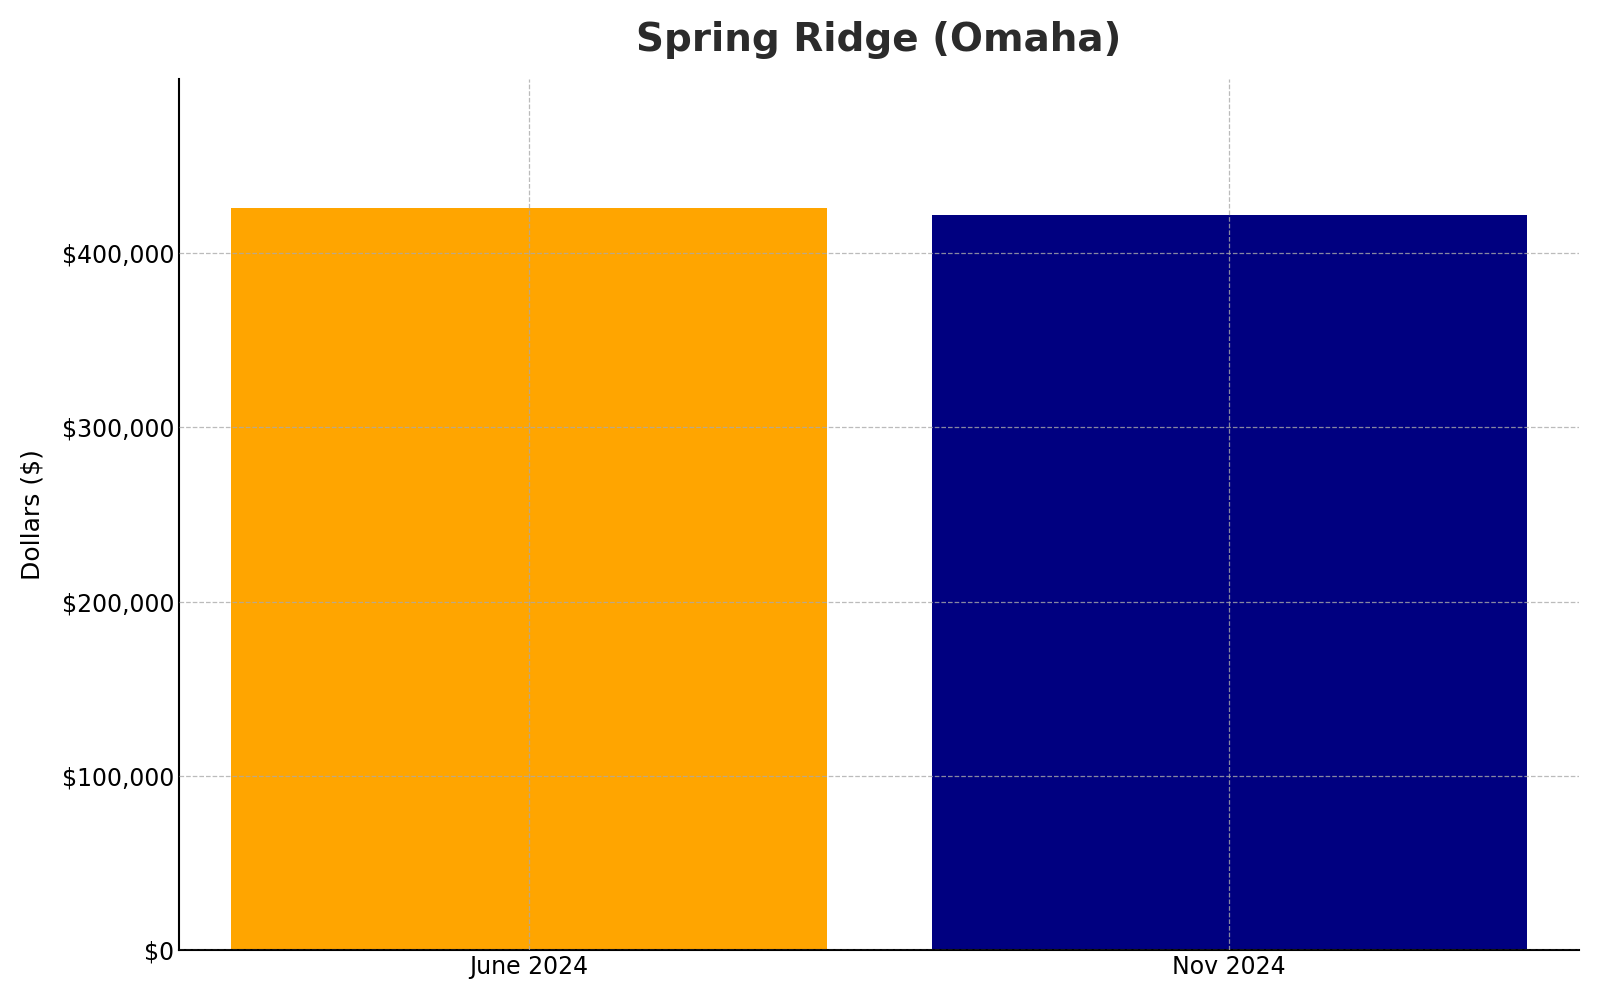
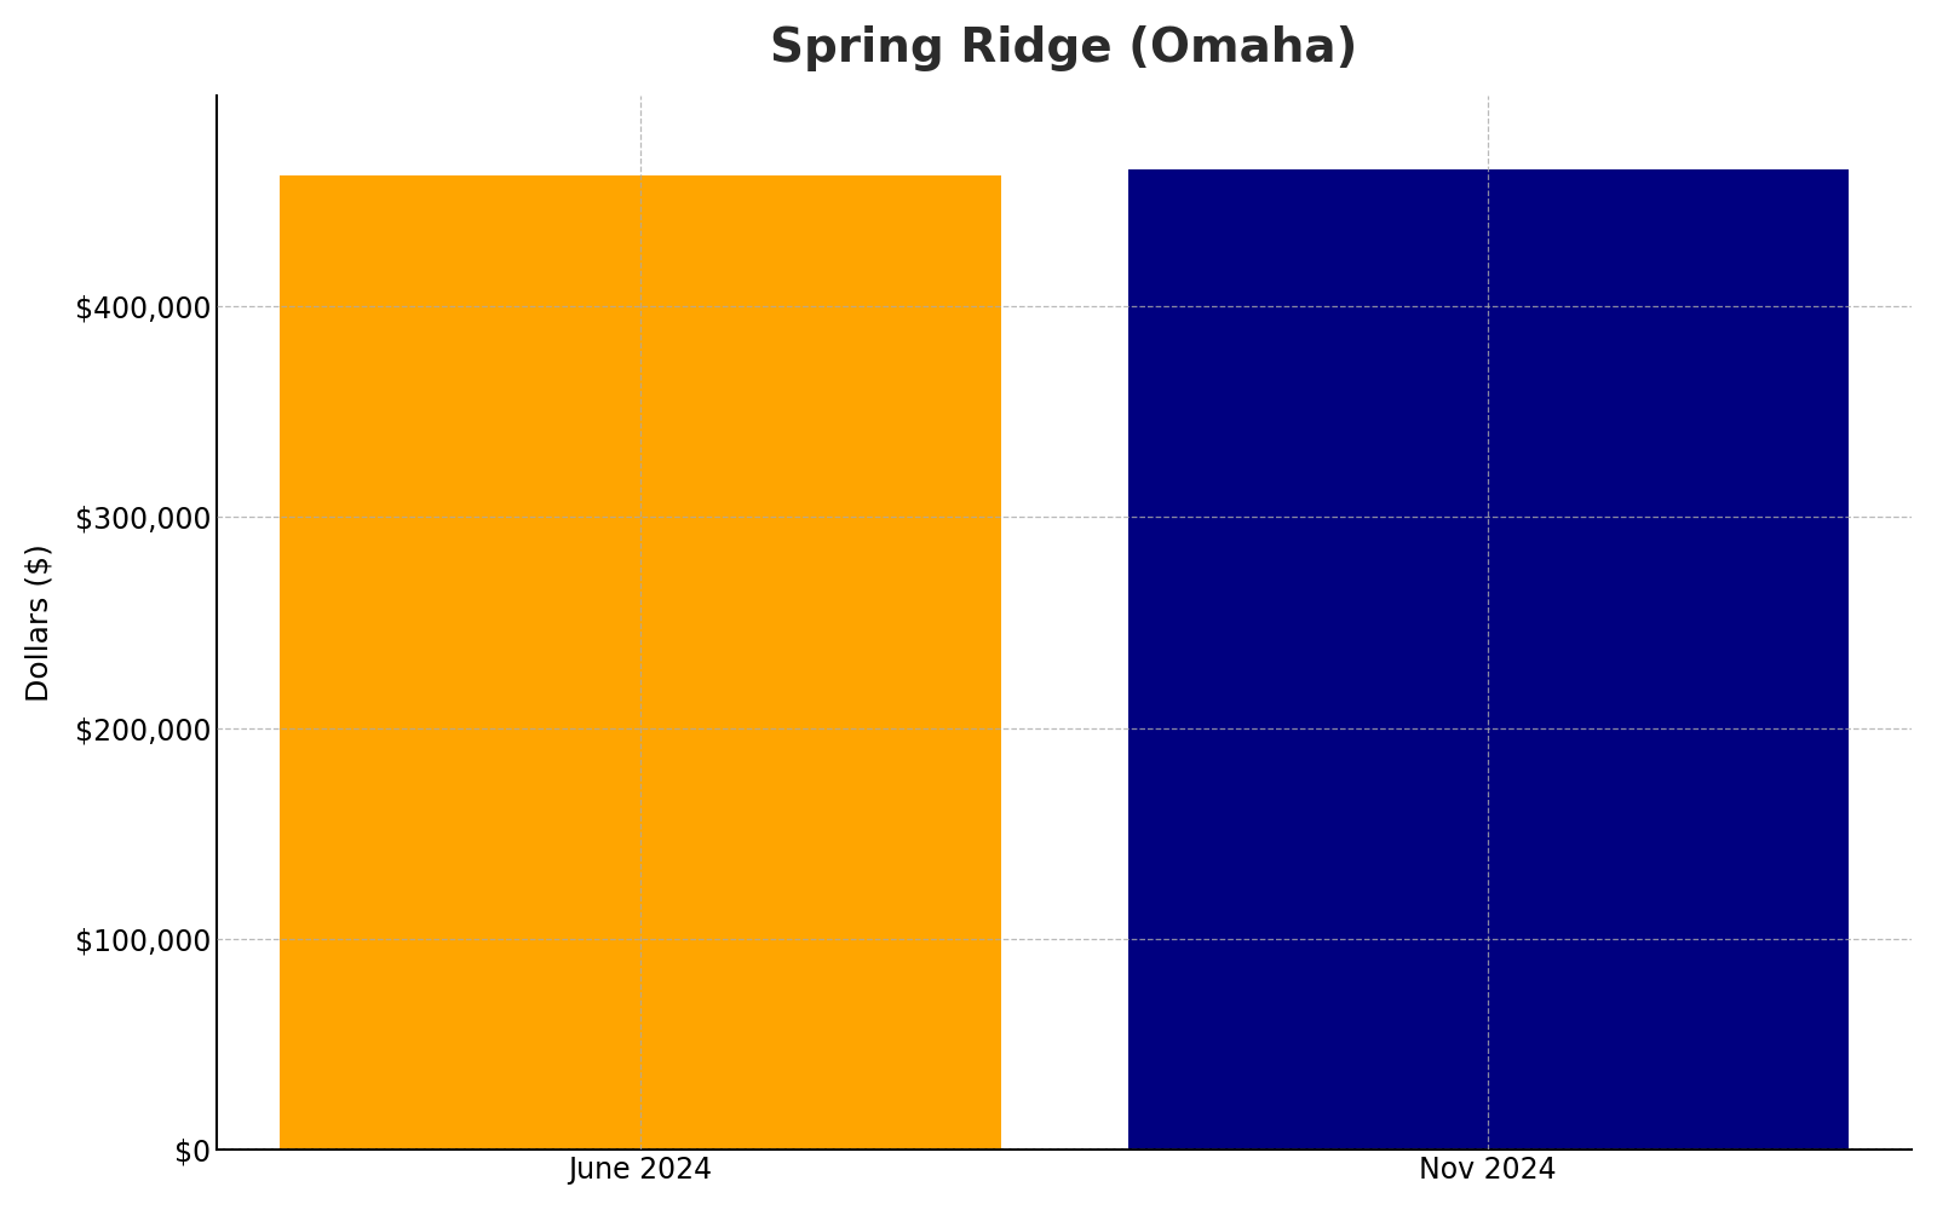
June 2024: $426,000 -> $462,000
Nov 2024: $422,000 -> $465,000
